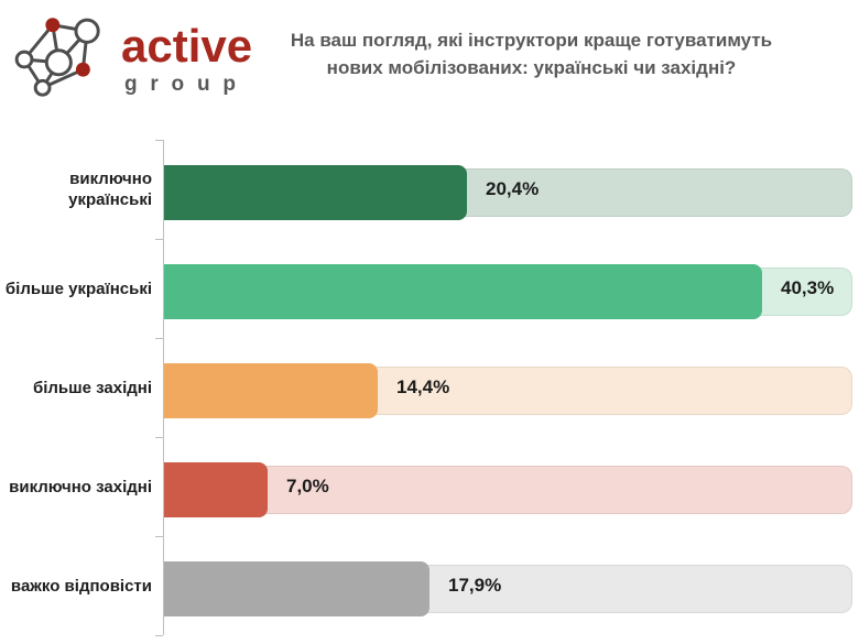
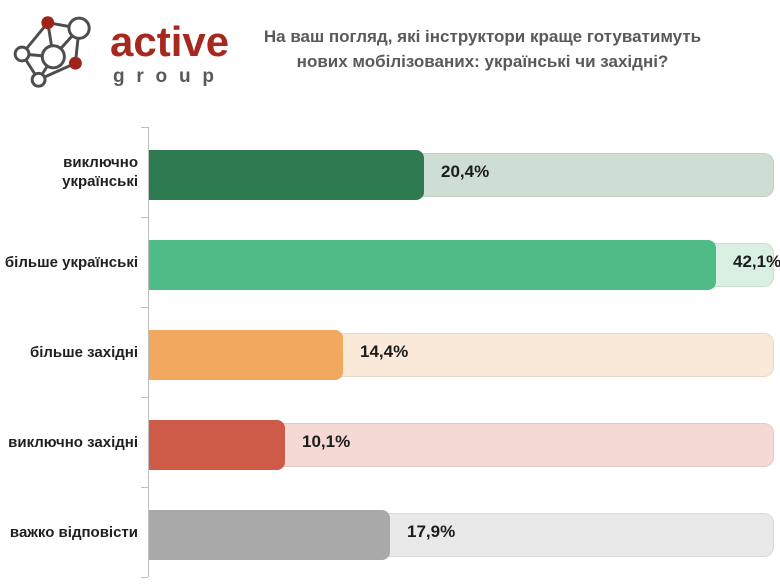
більше українські: 40,3% -> 42,1%
виключно західні: 7,0% -> 10,1%
